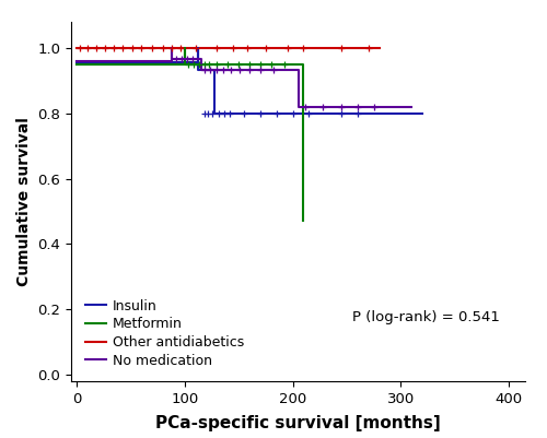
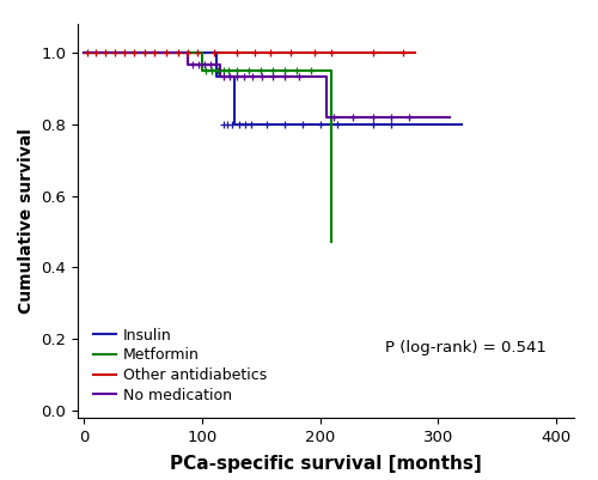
Insulin/0: 0.955 -> 1.000
Metformin/0: 0.95 -> 1.00
No medication/0: 0.960 -> 1.000
